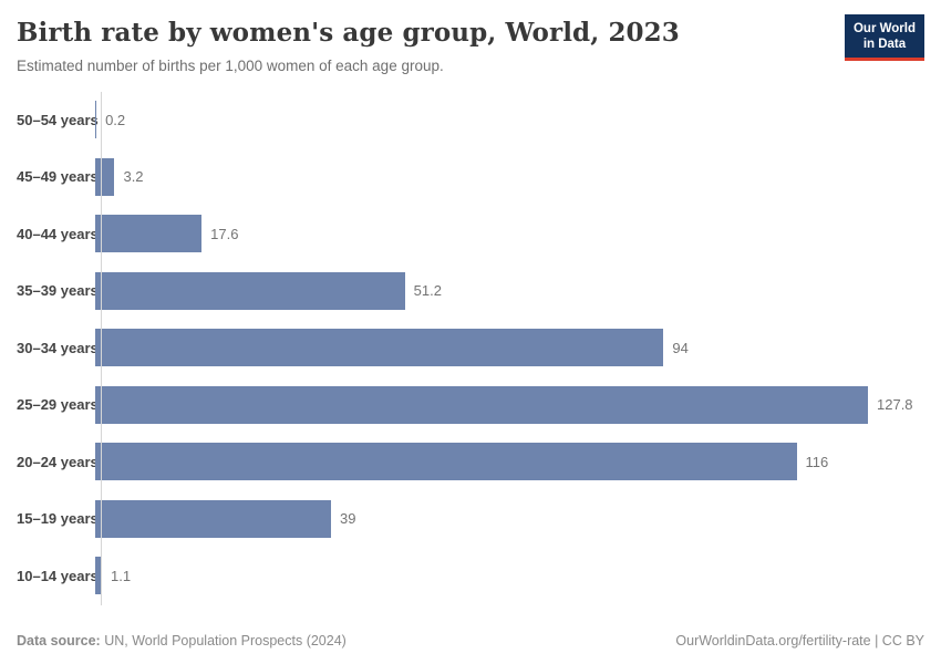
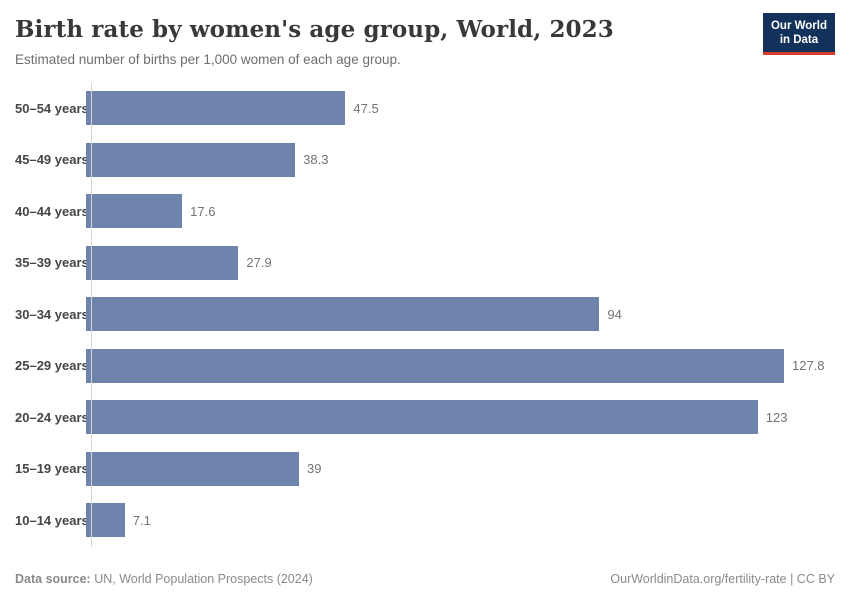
50–54 years: 0.2 -> 47.5
45–49 years: 3.2 -> 38.3
35–39 years: 51.2 -> 27.9
20–24 years: 116 -> 123
10–14 years: 1.1 -> 7.1
